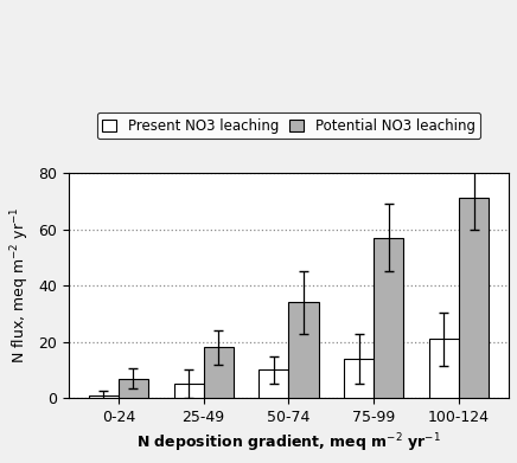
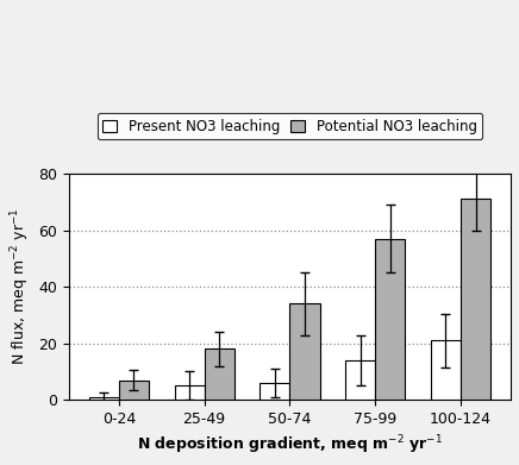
Present NO3 leaching/50-74: 10 -> 6
